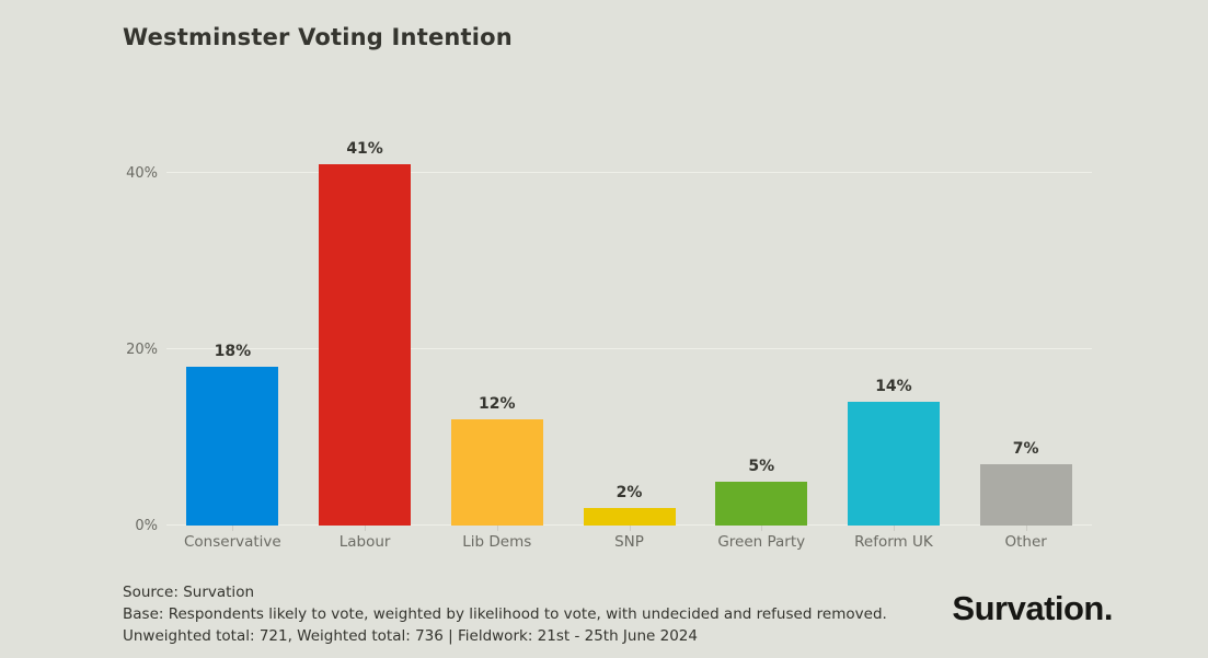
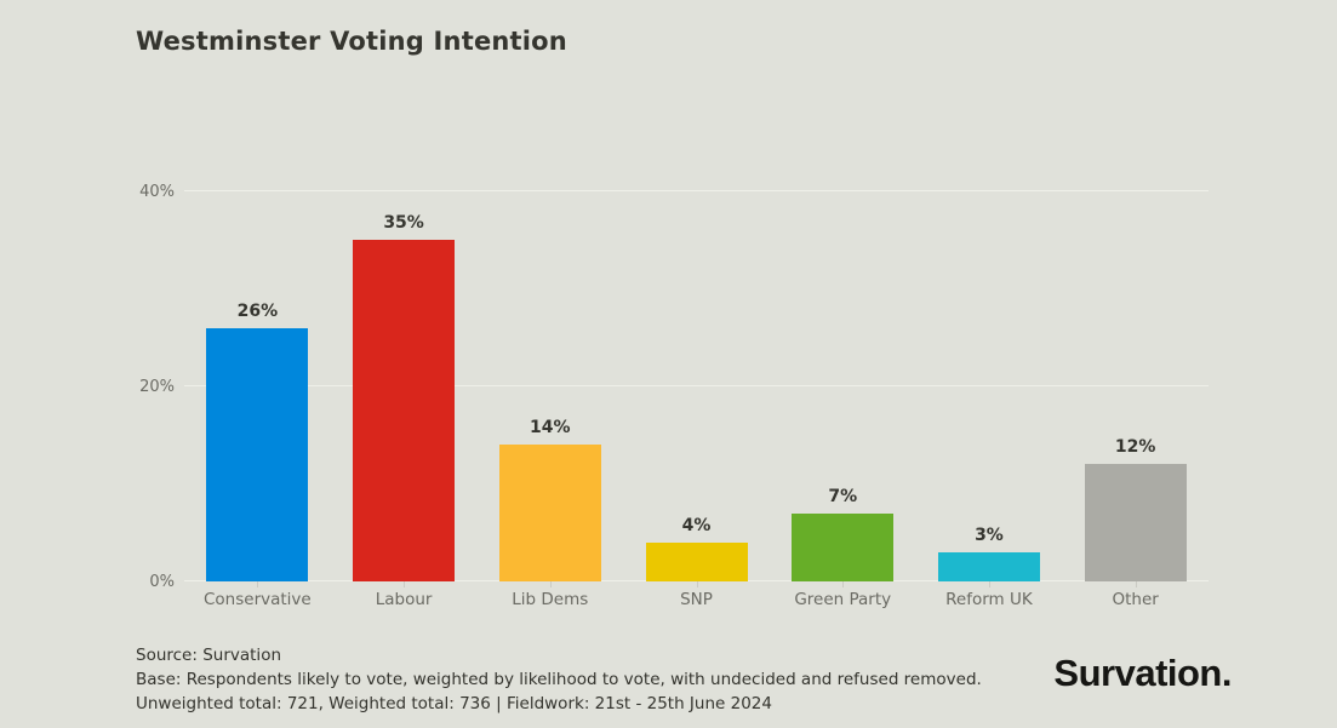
Conservative: 18% -> 26%
Labour: 41% -> 35%
Lib Dems: 12% -> 14%
SNP: 2% -> 4%
Green Party: 5% -> 7%
Reform UK: 14% -> 3%
Other: 7% -> 12%
